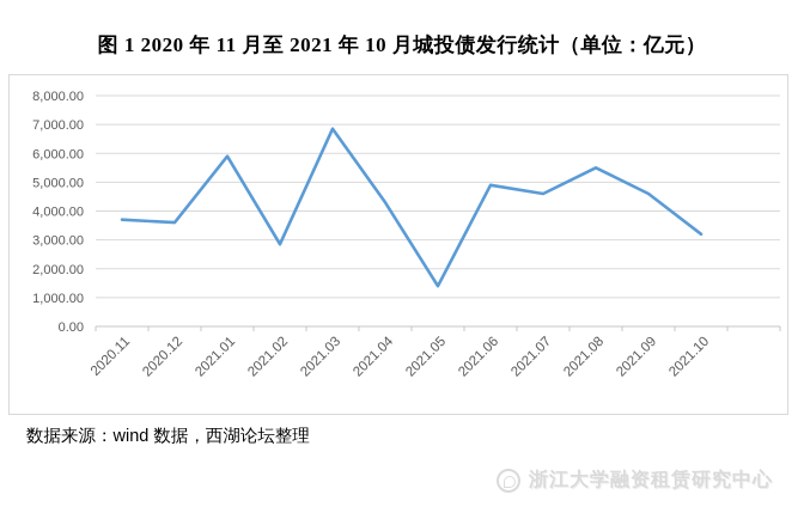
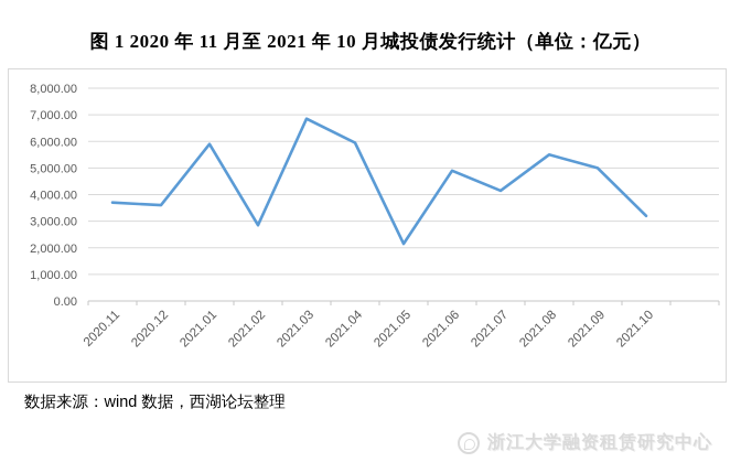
2021.04: 4300 -> 6000
2021.05: 1400 -> 2200
2021.07: 4600 -> 4200
2021.09: 4600 -> 5000
